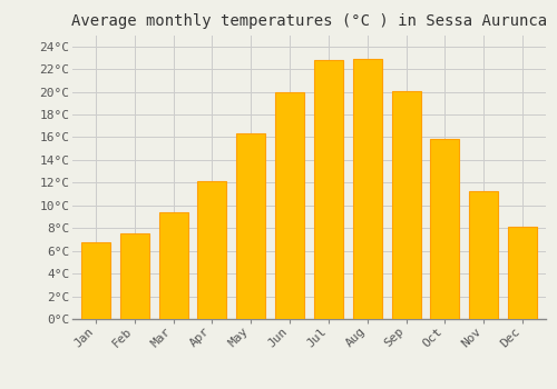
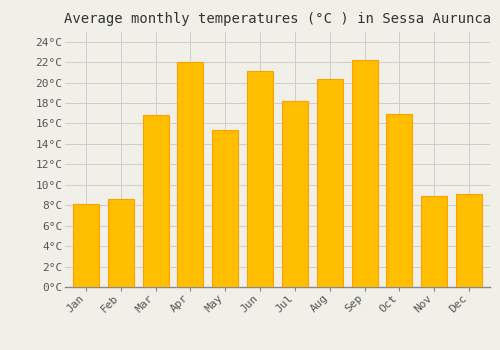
Jan: 6.8°C -> 8.1°C
Feb: 7.5°C -> 8.6°C
Mar: 9.4°C -> 16.8°C
Apr: 12.1°C -> 22.0°C
May: 16.3°C -> 15.4°C
Jun: 20.0°C -> 21.1°C
Jul: 22.8°C -> 18.2°C
Aug: 22.9°C -> 20.4°C
Sep: 20.1°C -> 22.2°C
Oct: 15.9°C -> 16.9°C
Nov: 11.3°C -> 8.9°C
Dec: 8.1°C -> 9.1°C
